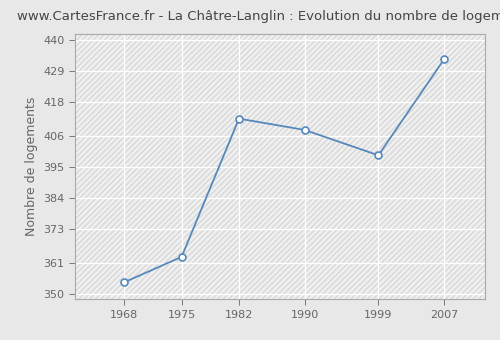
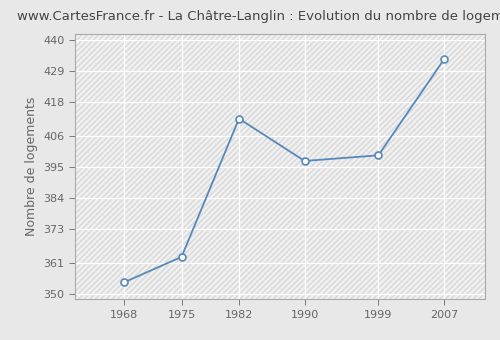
1990: 408 -> 397
